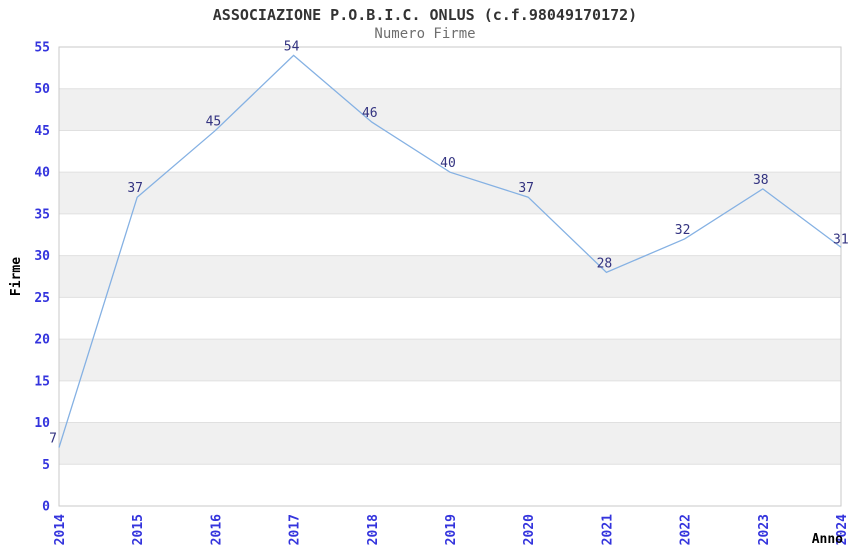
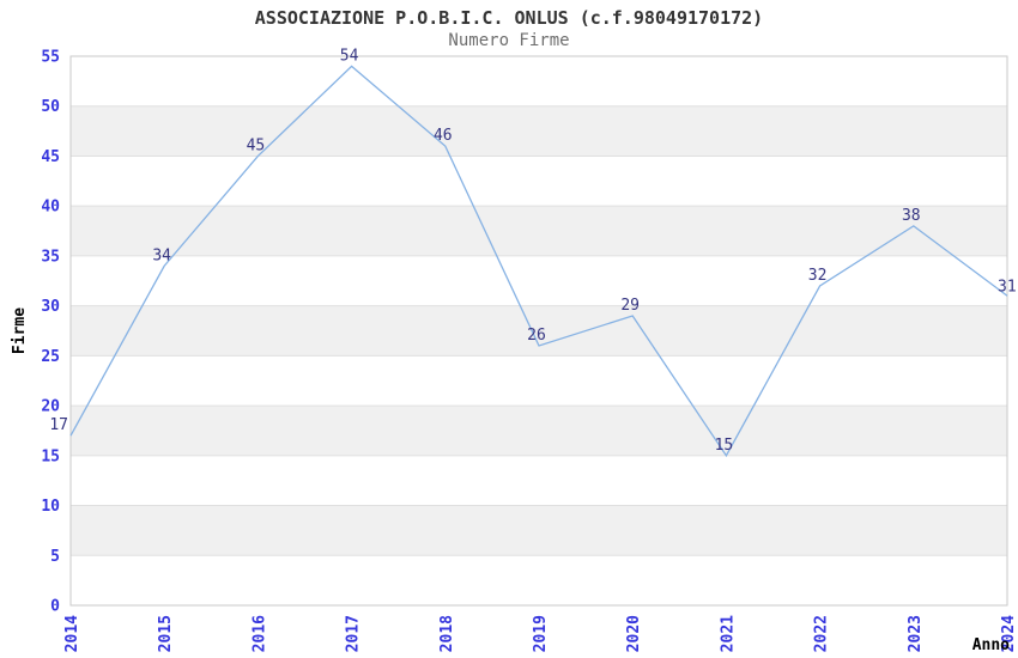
2014: 7 -> 17
2015: 37 -> 34
2019: 40 -> 26
2020: 37 -> 29
2021: 28 -> 15
